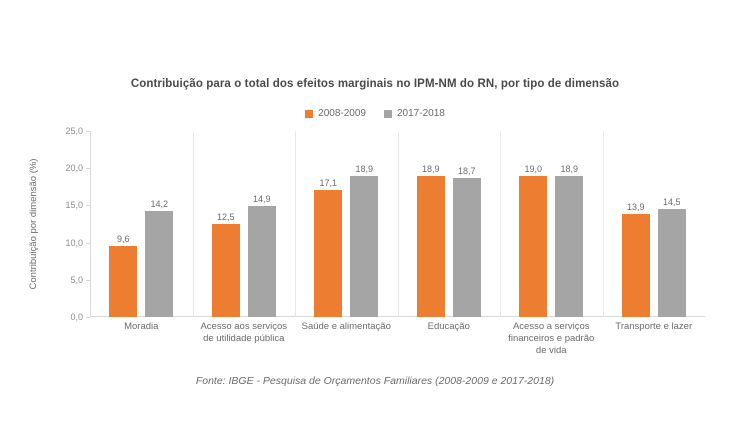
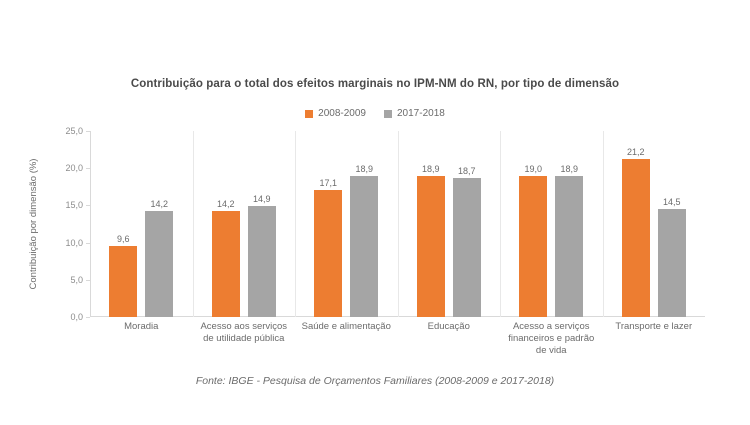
2008-2009/Acesso aos serviços de utilidade pública: 12,5 -> 14,2
2008-2009/Transporte e lazer: 13,9 -> 21,2
